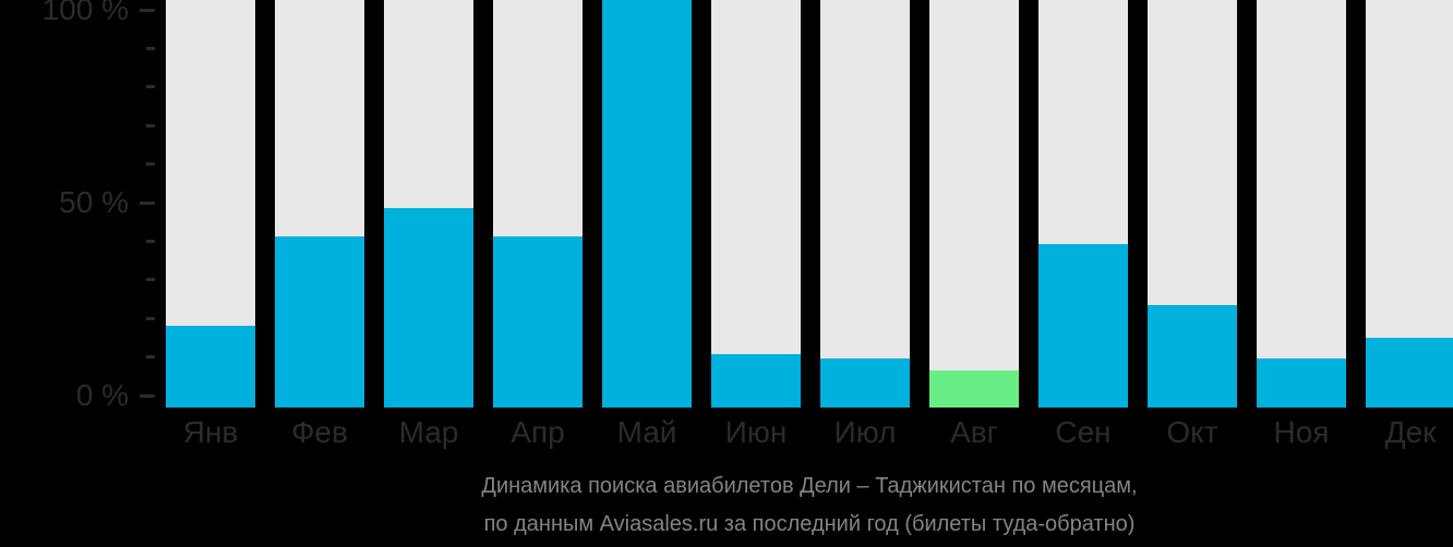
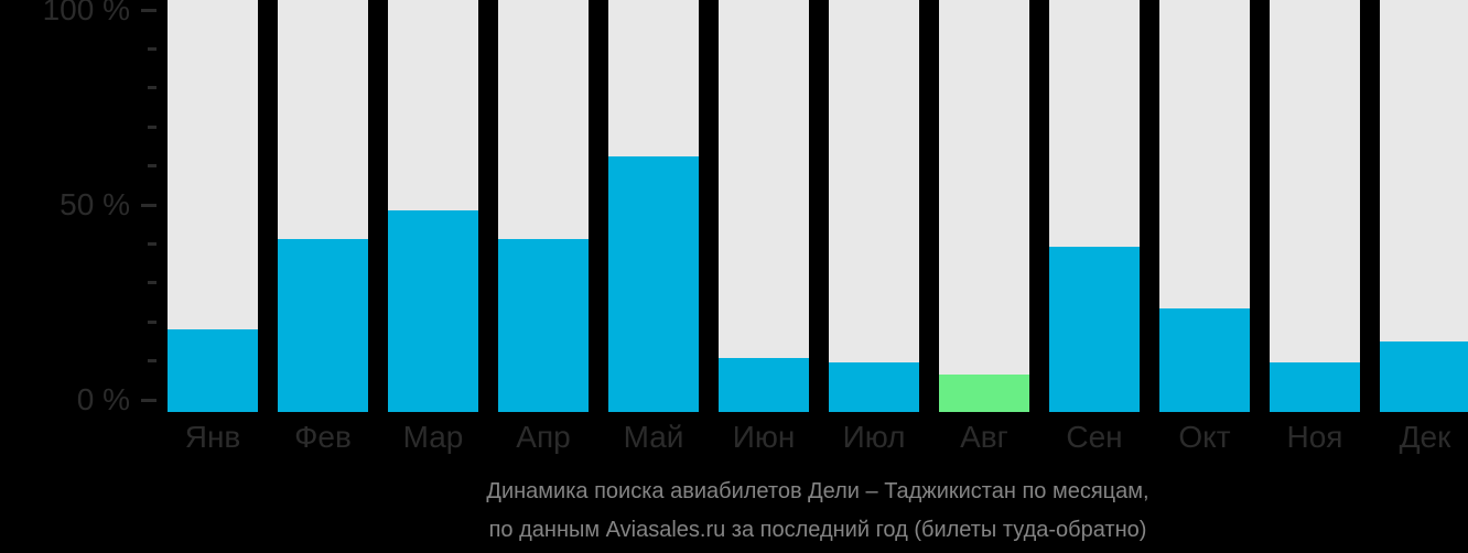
Май: 100% -> 62%
